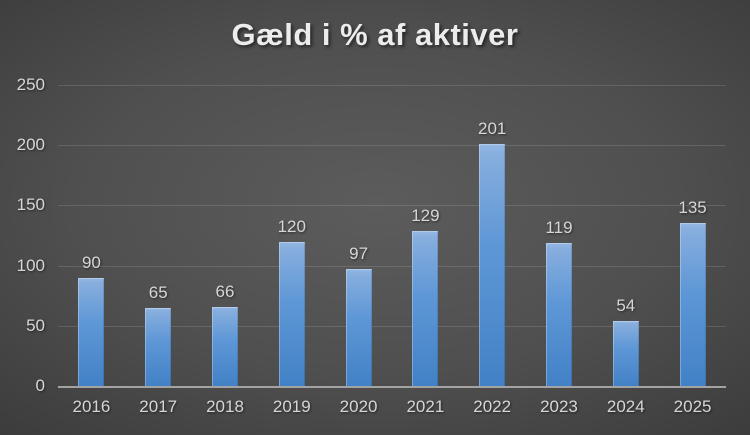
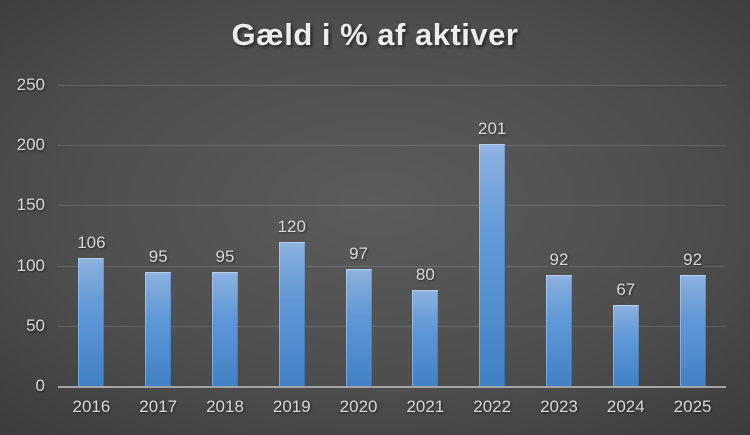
2016: 90 -> 106
2017: 65 -> 95
2018: 66 -> 95
2021: 129 -> 80
2023: 119 -> 92
2024: 54 -> 67
2025: 135 -> 92
